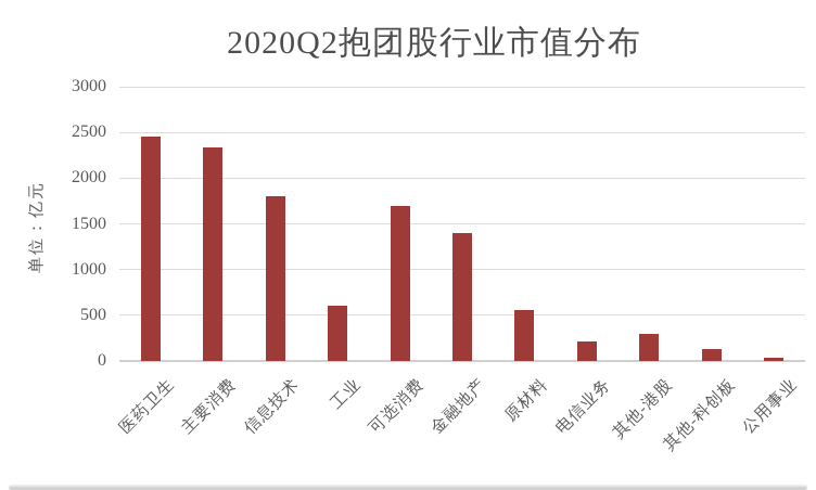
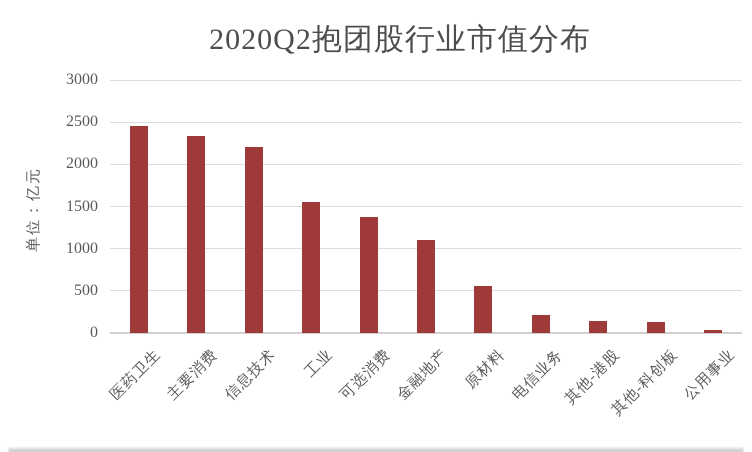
信息技术: 1800 -> 2200
工业: 600 -> 1600
可选消费: 1700 -> 1400
金融地产: 1400 -> 1100
其他-港股: 300 -> 100
